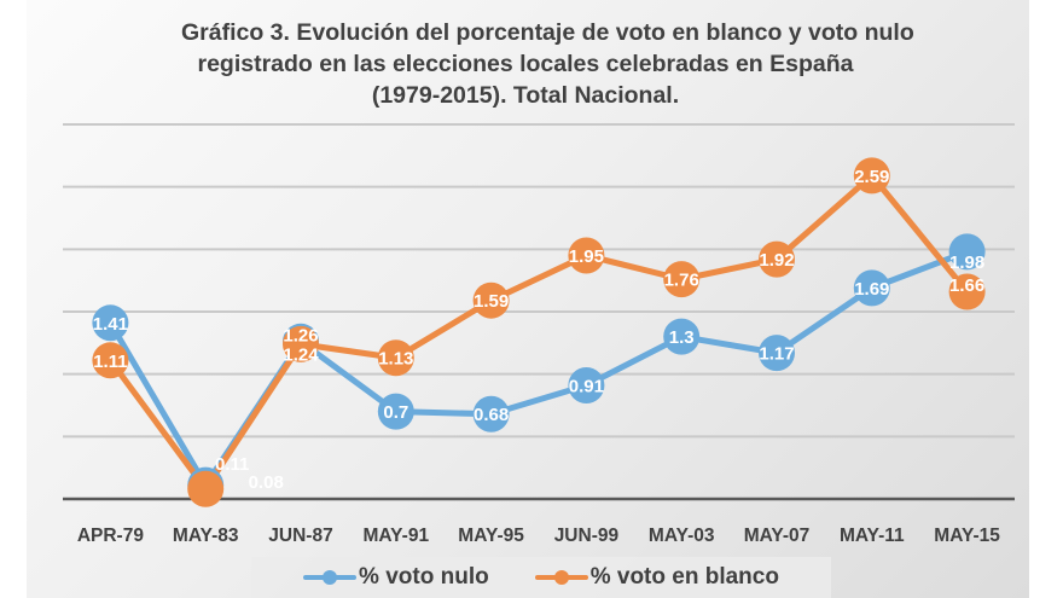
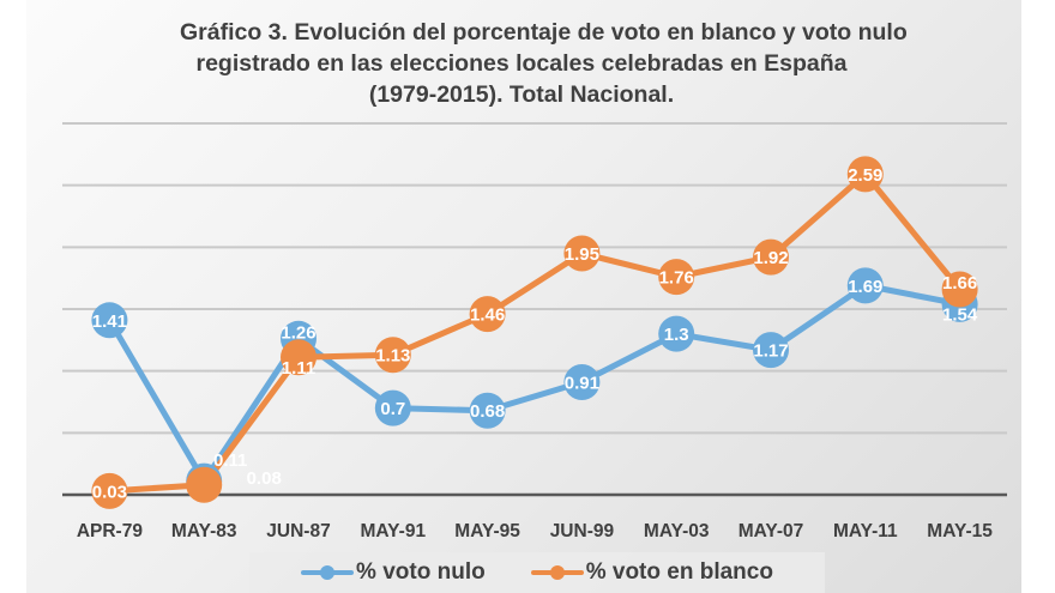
% voto en blanco/APR-79: 1.11 -> 0.03
% voto en blanco/JUN-87: 1.24 -> 1.11
% voto en blanco/MAY-95: 1.59 -> 1.46
% voto nulo/MAY-15: 1.98 -> 1.54
